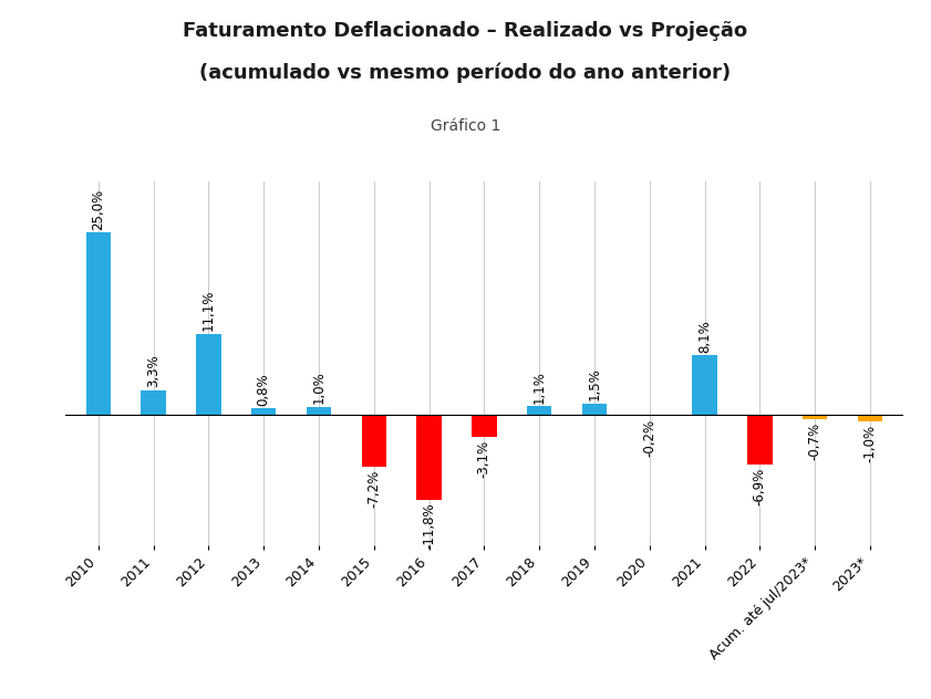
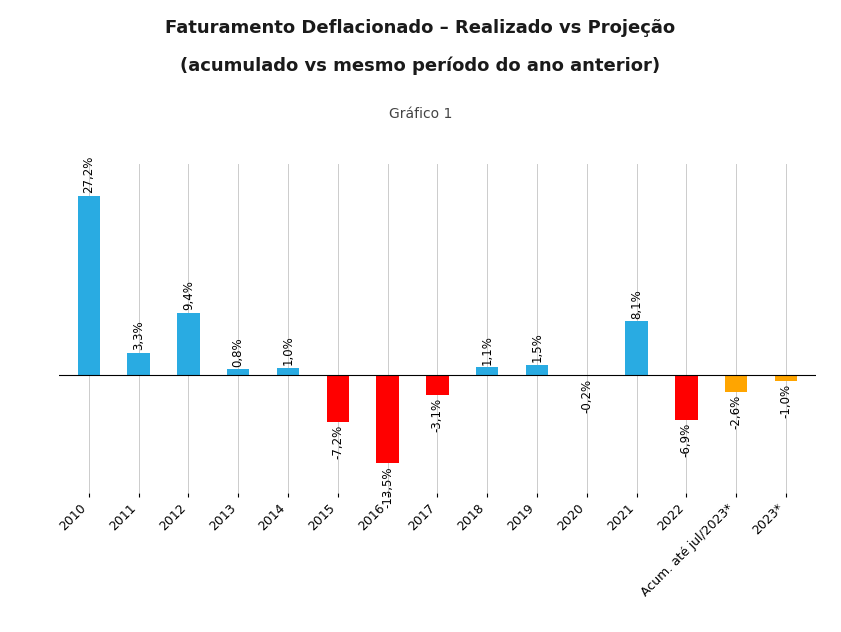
2010: 25,0% -> 27,2%
2012: 11,1% -> 9,4%
2016: -11,8% -> -13,5%
Acum. até jul/2023*: -0,7% -> -2,6%
